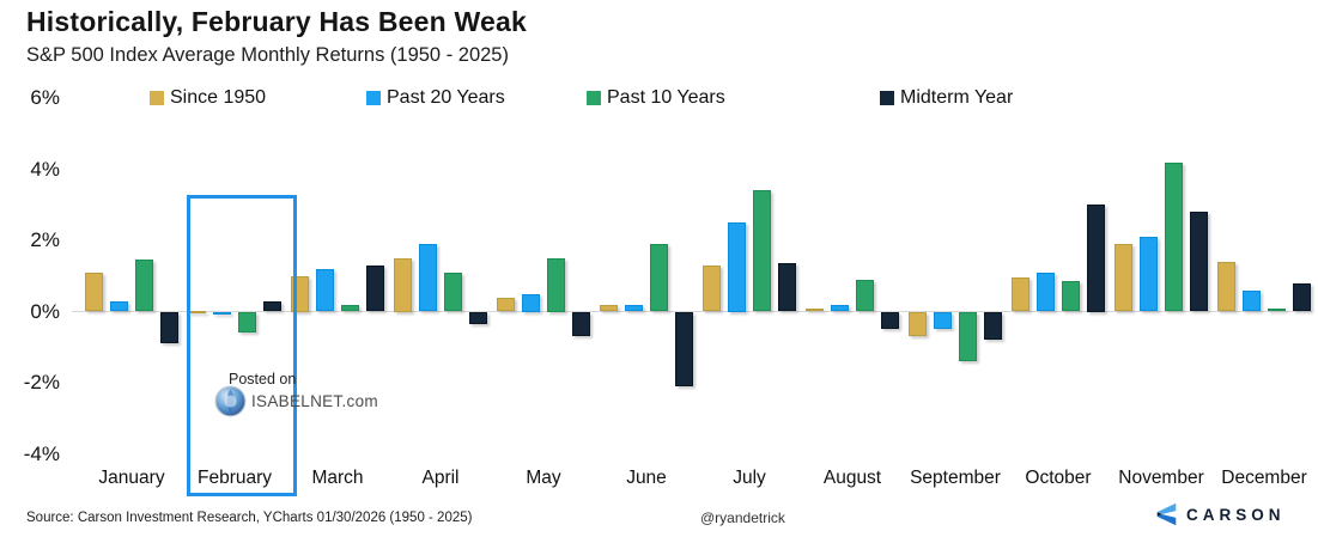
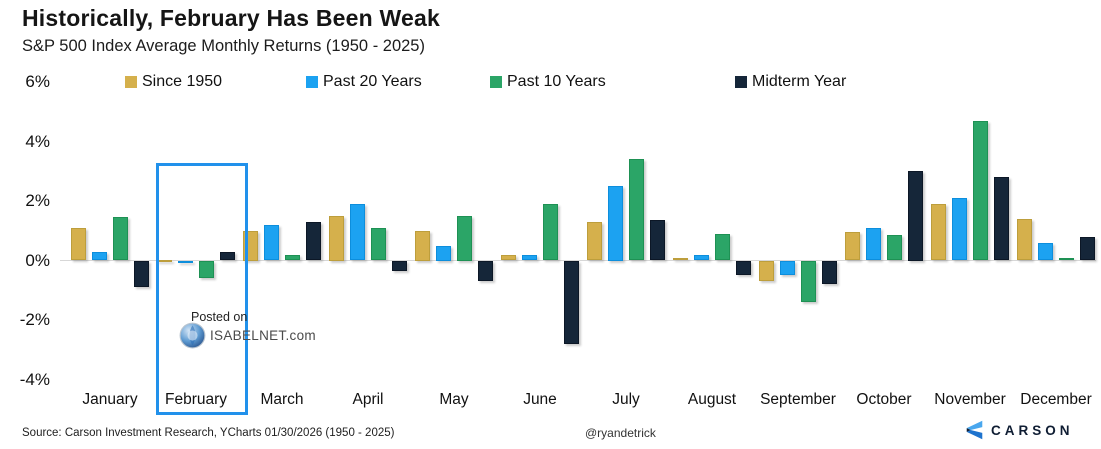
Since 1950/May: 0.4% -> 1.0%
Midterm Year/June: -2.1% -> -2.8%
Past 10 Years/November: 4.2% -> 4.7%
